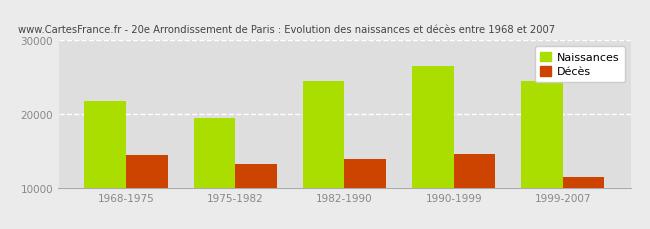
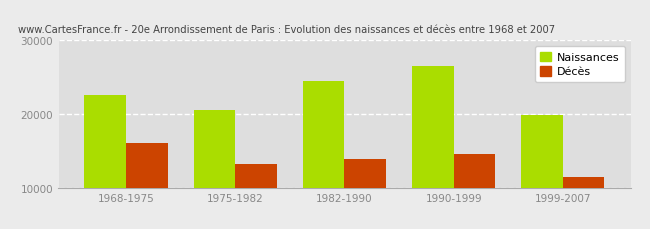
Naissances/1968-1975: 21700 -> 22600
Décès/1968-1975: 14400 -> 16000
Naissances/1975-1982: 19500 -> 20600
Naissances/1999-2007: 24500 -> 19800
